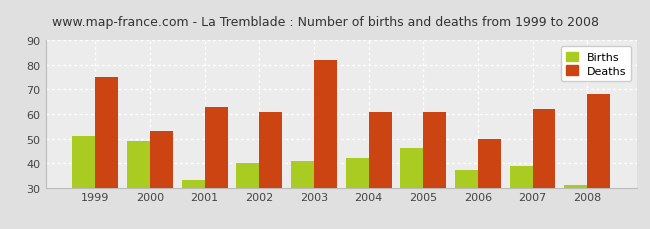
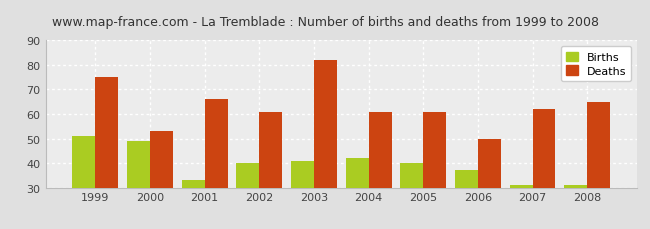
Deaths/2001: 63 -> 66
Births/2005: 46 -> 40
Births/2007: 39 -> 31
Deaths/2008: 68 -> 65
